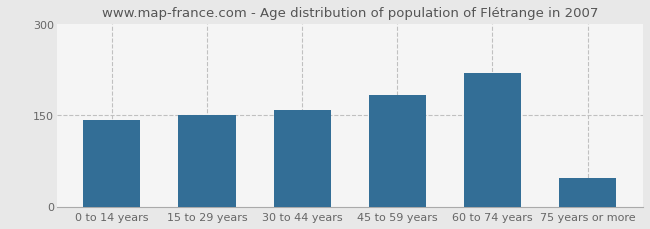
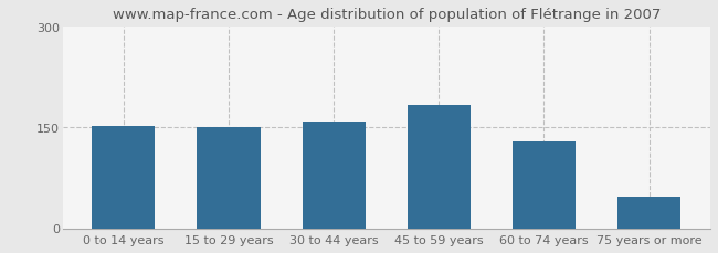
0 to 14 years: 142 -> 153
60 to 74 years: 220 -> 130
